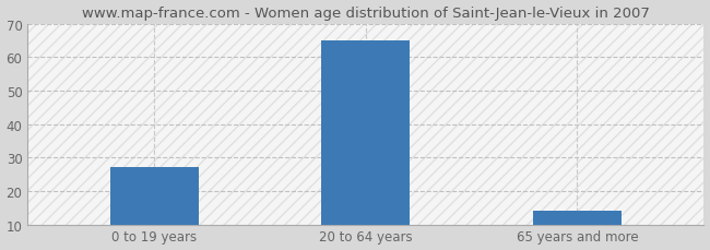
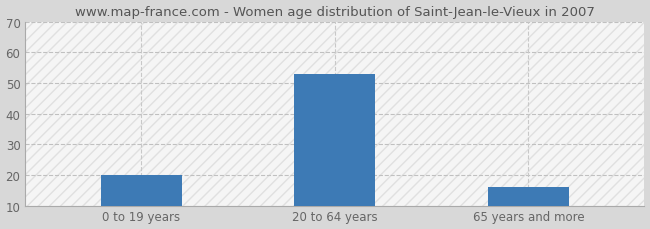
0 to 19 years: 27 -> 20
20 to 64 years: 65 -> 53
65 years and more: 14 -> 16
